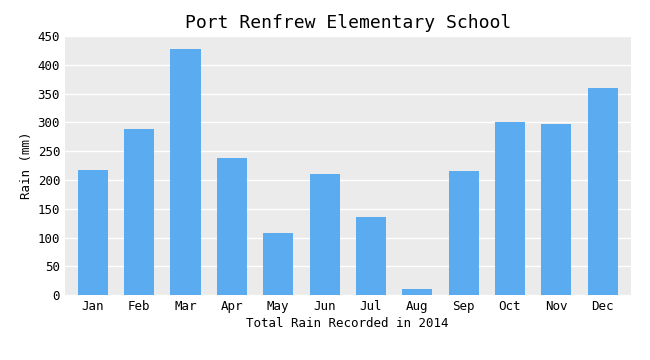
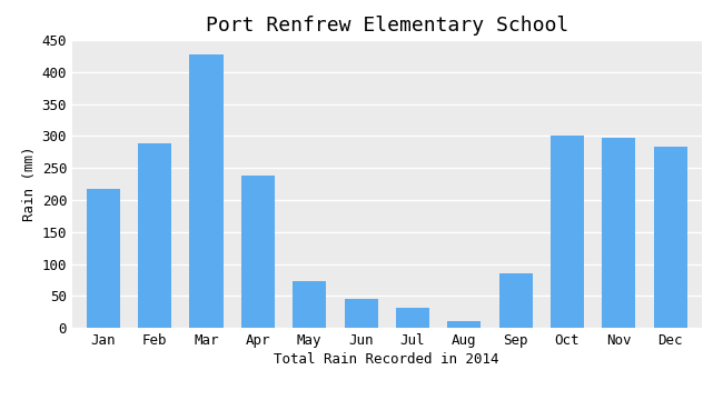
May: 108 -> 74
Jun: 210 -> 46
Jul: 136 -> 32
Sep: 216 -> 85
Dec: 360 -> 284
